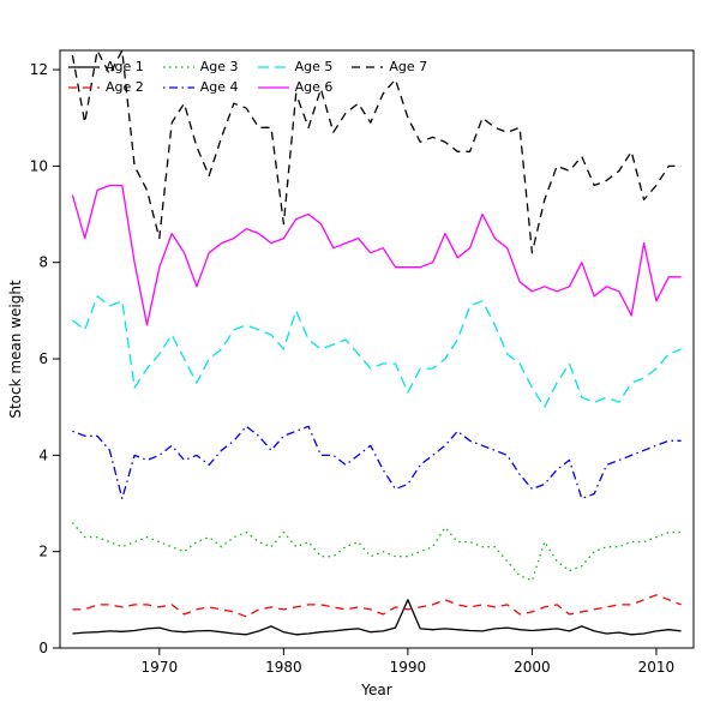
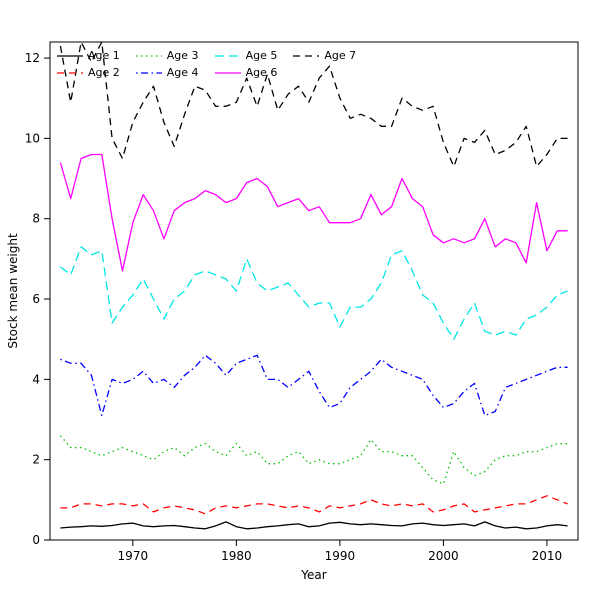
Age 7/1970: 8.5 -> 10.4
Age 7/1980: 8.8 -> 10.9
Age 1/1990: 1.0 -> 0.4
Age 7/2000: 8.2 -> 9.9
